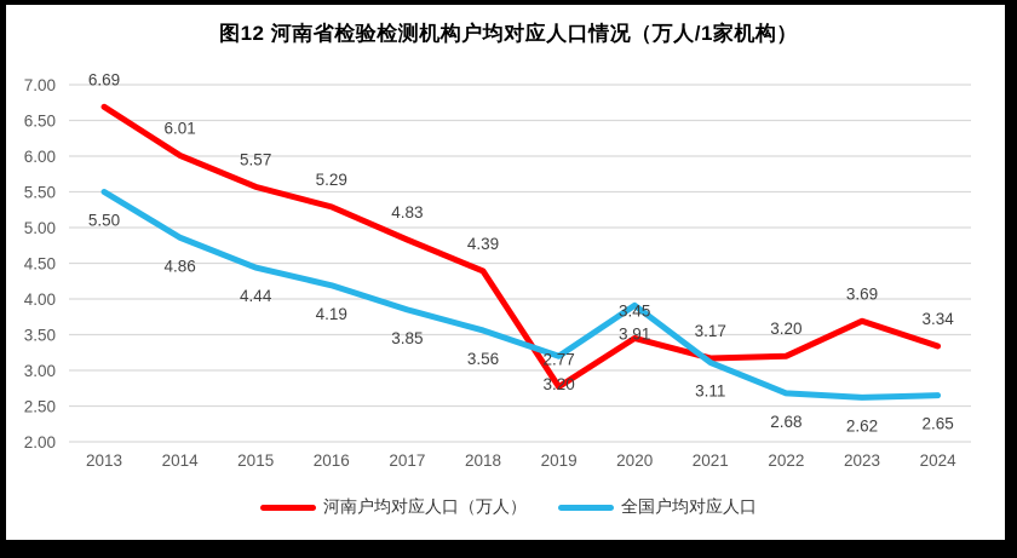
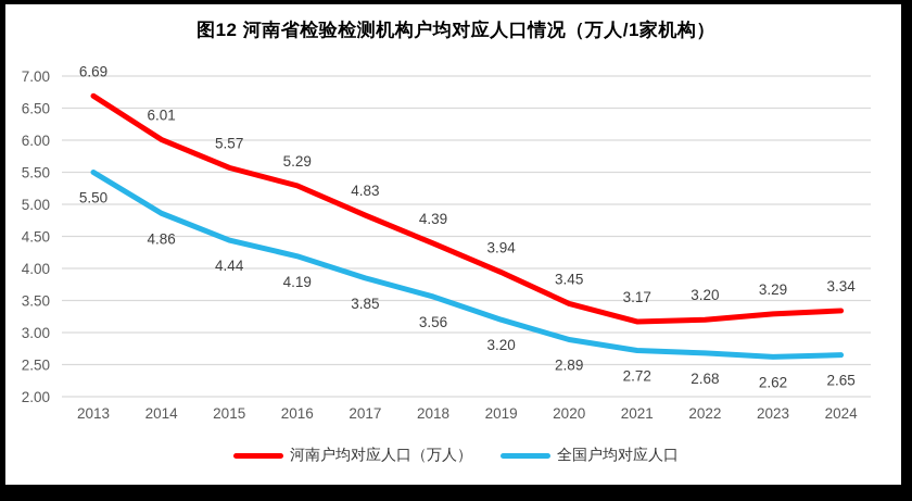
河南户均对应人口（万人）/2019: 2.77 -> 3.94
全国户均对应人口/2020: 3.91 -> 2.89
全国户均对应人口/2021: 3.11 -> 2.72
河南户均对应人口（万人）/2023: 3.69 -> 3.29
